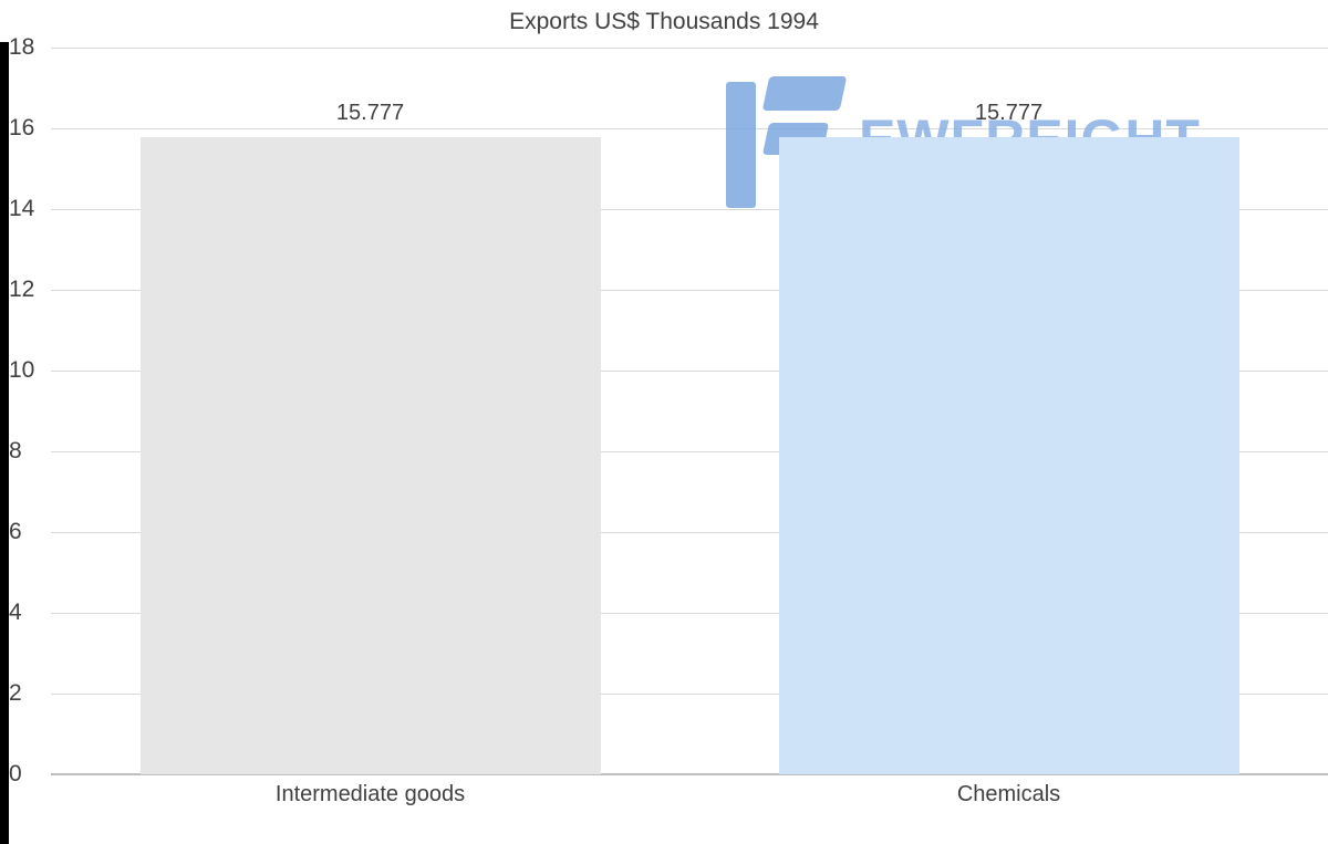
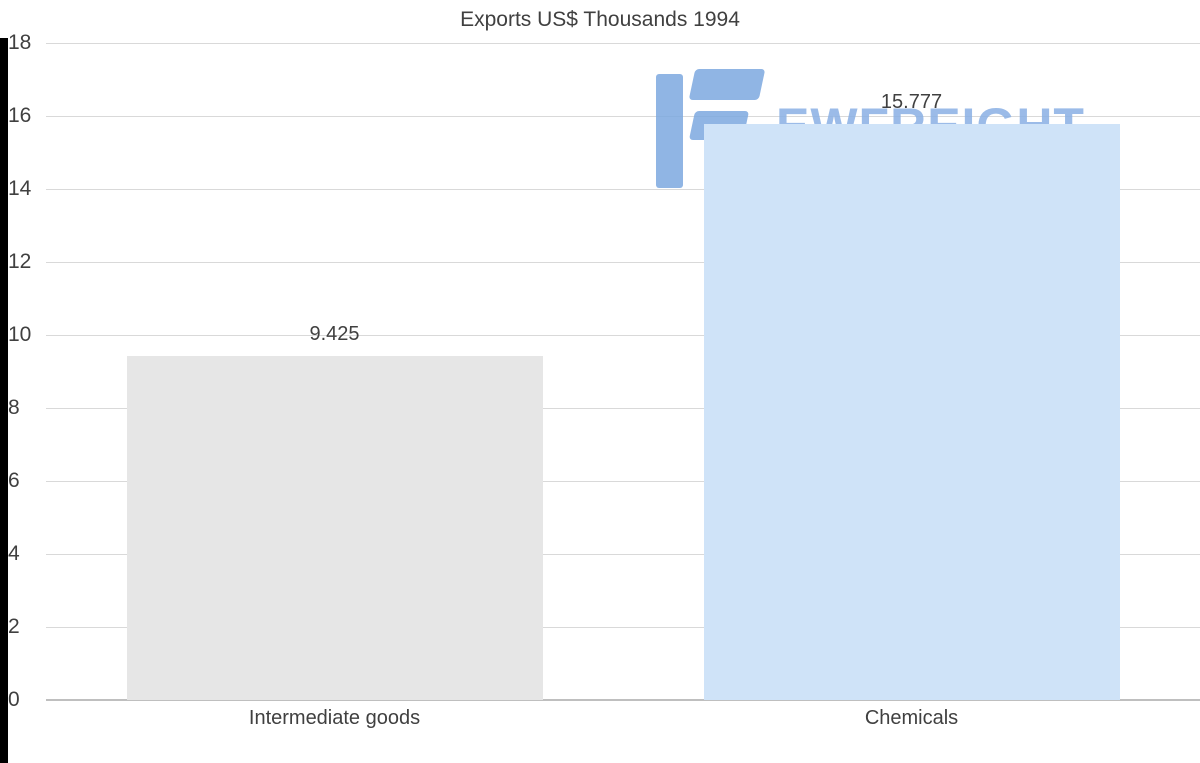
Intermediate goods: 15.777 -> 9.425
